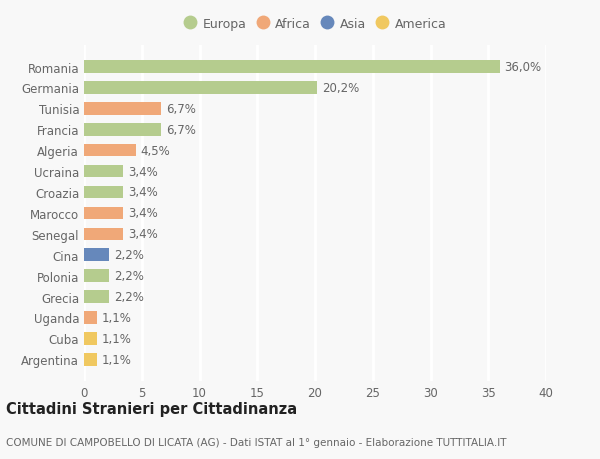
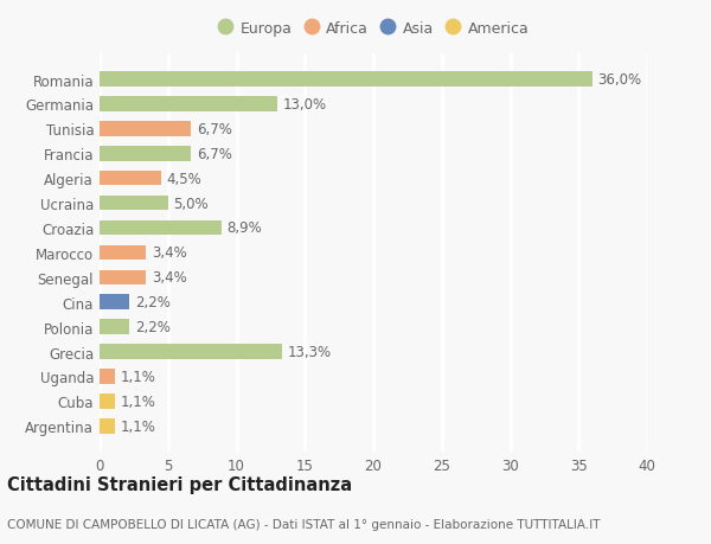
Germania: 20,2% -> 13,0%
Ucraina: 3,4% -> 5,0%
Croazia: 3,4% -> 8,9%
Grecia: 2,2% -> 13,3%
